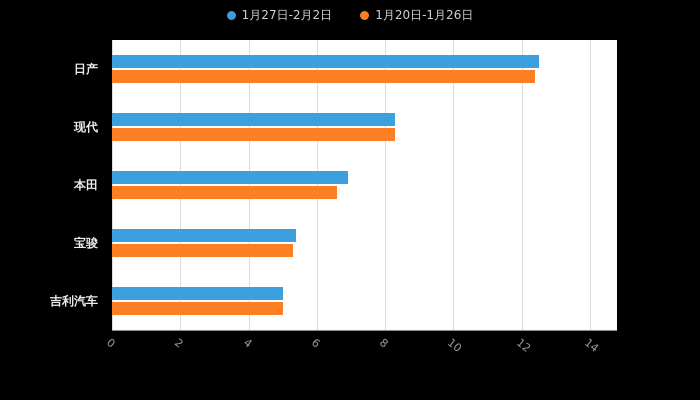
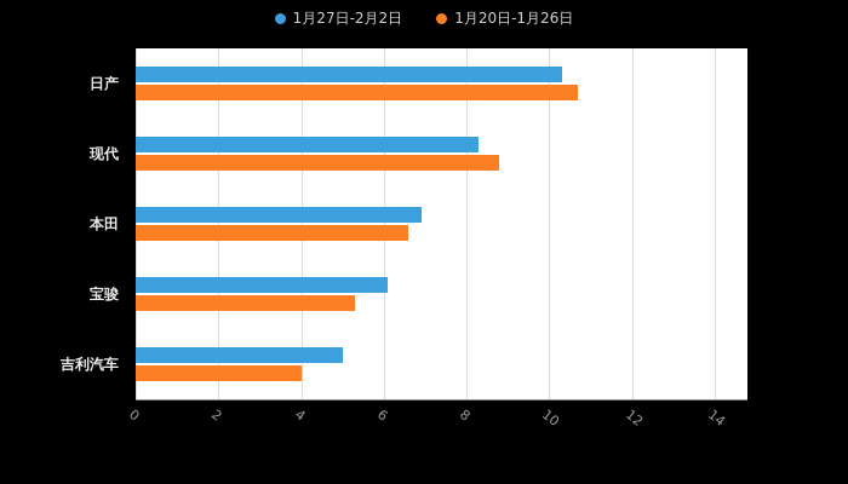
1月27日-2月2日/日产: 12.5 -> 10.3
1月20日-1月26日/日产: 12.4 -> 10.7
1月20日-1月26日/现代: 8.3 -> 8.8
1月27日-2月2日/宝骏: 5.4 -> 6.1
1月20日-1月26日/吉利汽车: 5.0 -> 4.0
